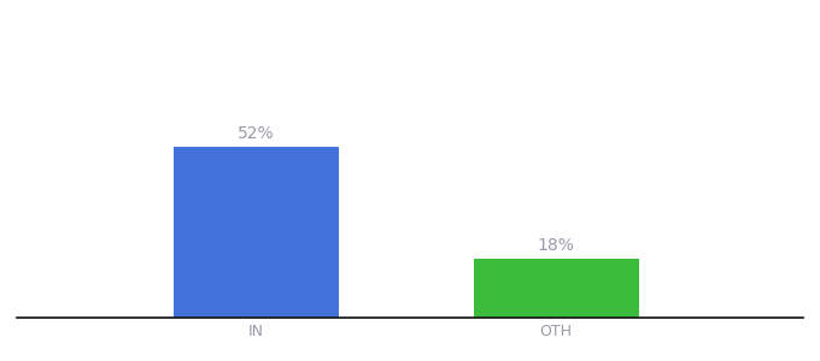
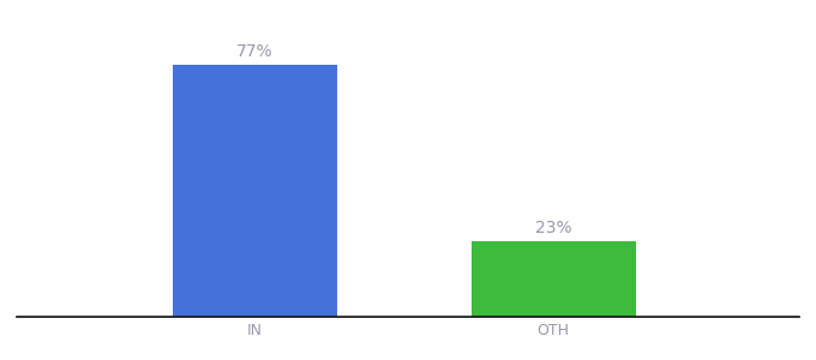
IN: 52% -> 77%
OTH: 18% -> 23%
